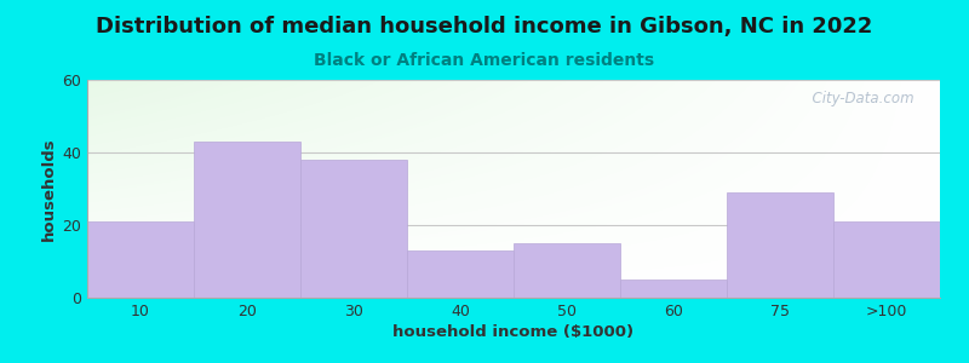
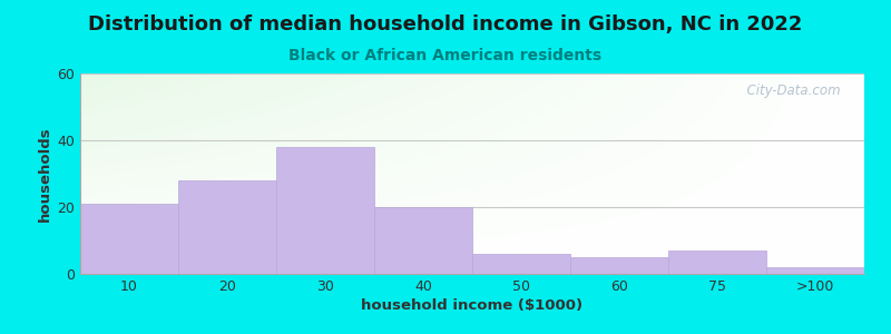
20: 43 -> 28
40: 13 -> 20
50: 15 -> 6
75: 29 -> 7
>100: 21 -> 2
